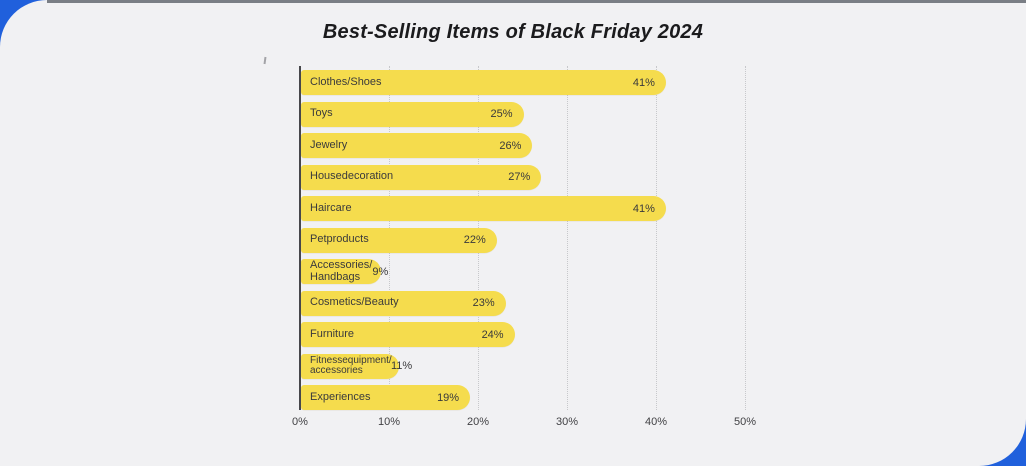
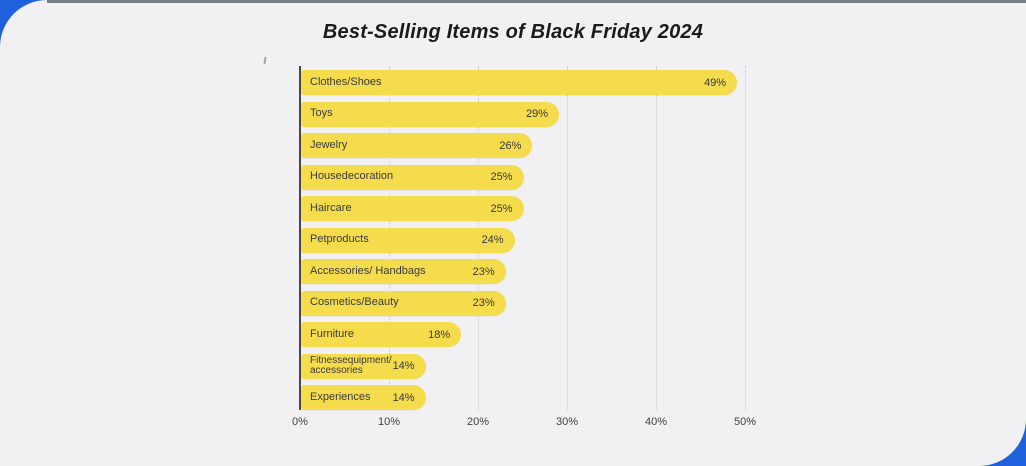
Clothes/Shoes: 41% -> 49%
Toys: 25% -> 29%
Housedecoration: 27% -> 25%
Haircare: 41% -> 25%
Petproducts: 22% -> 24%
Accessories/ Handbags: 9% -> 23%
Furniture: 24% -> 18%
Fitnessequipment/ accessories: 11% -> 14%
Experiences: 19% -> 14%
